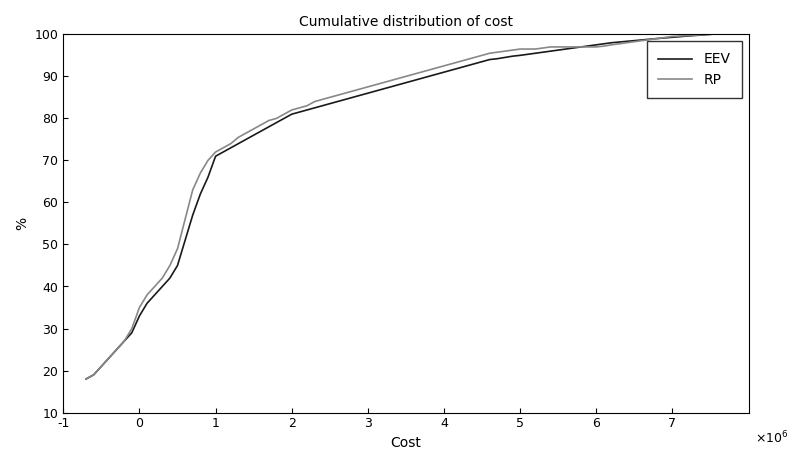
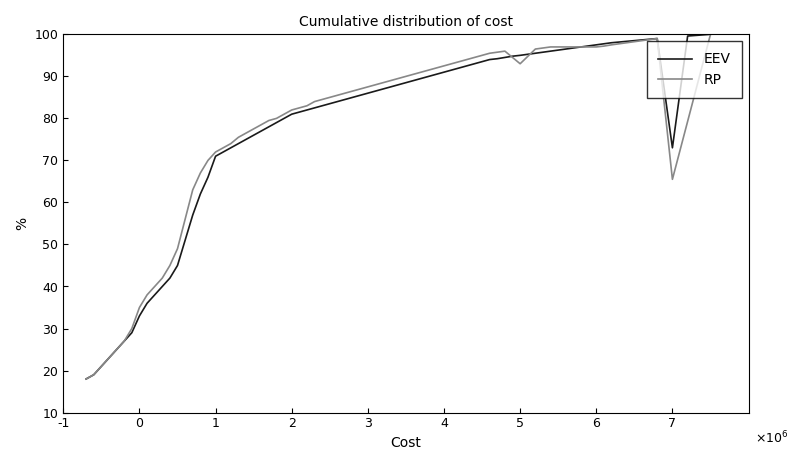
RP/5: 96.5 -> 93.0
EEV/7: 99.3 -> 73.0
RP/7: 99.5 -> 65.5
